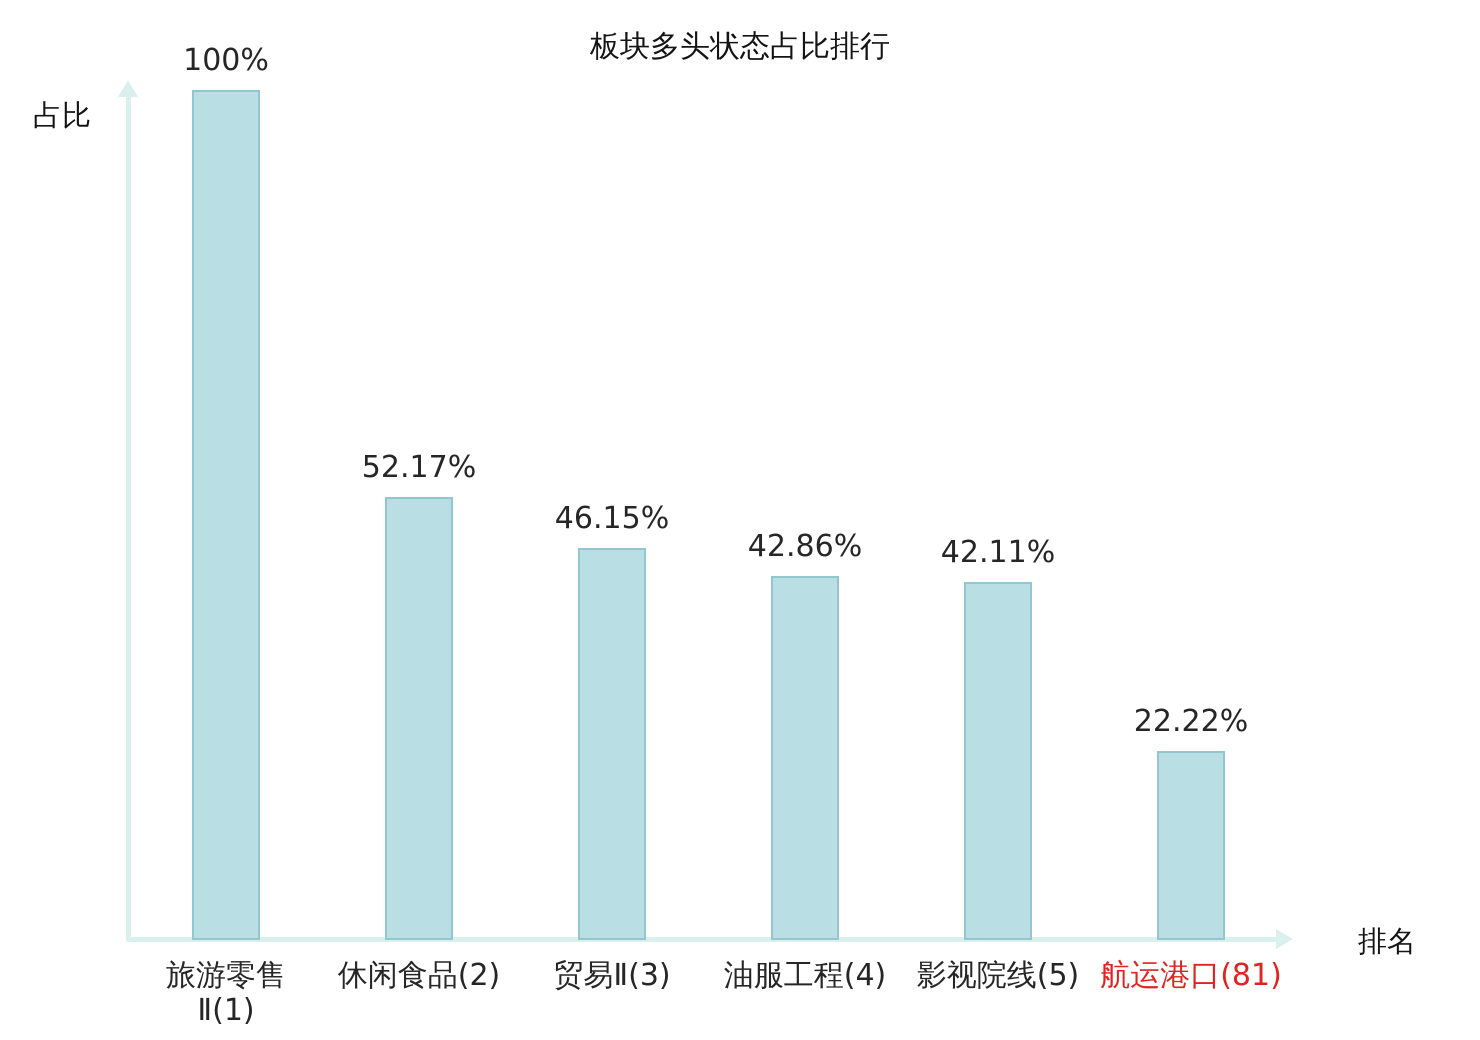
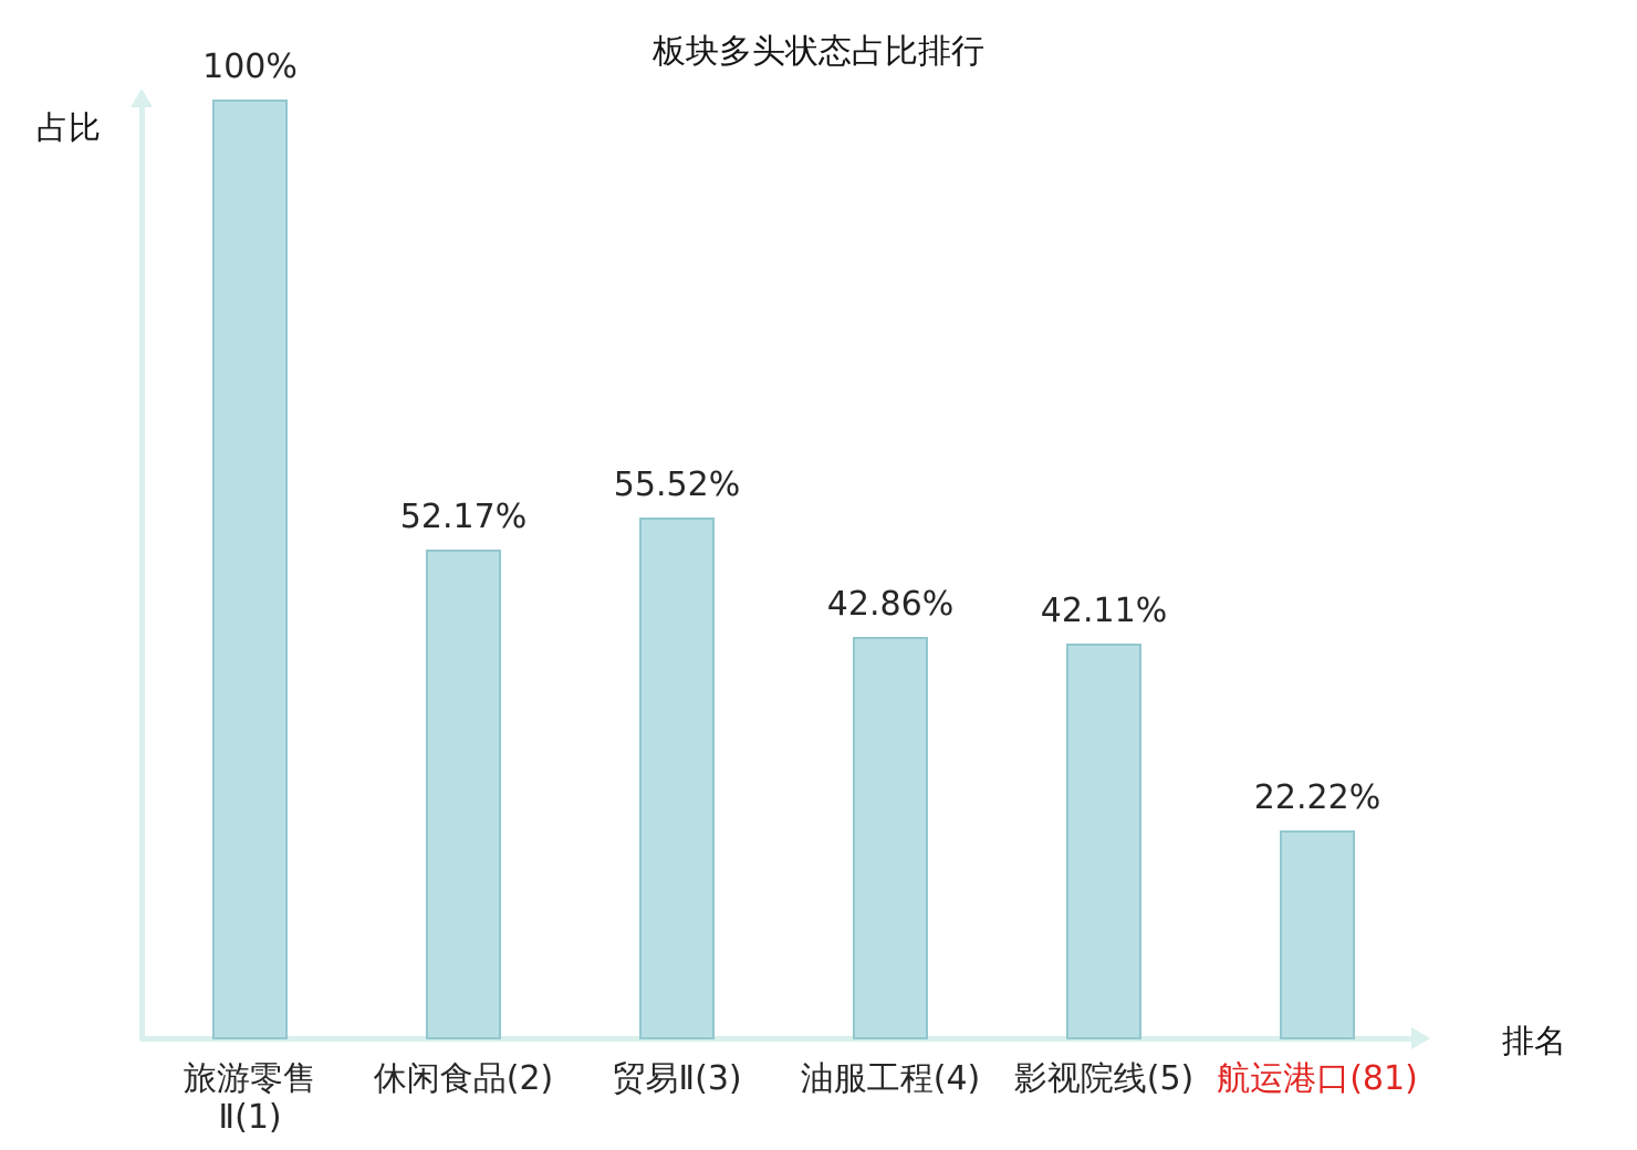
贸易Ⅱ(3): 46.15% -> 55.52%
